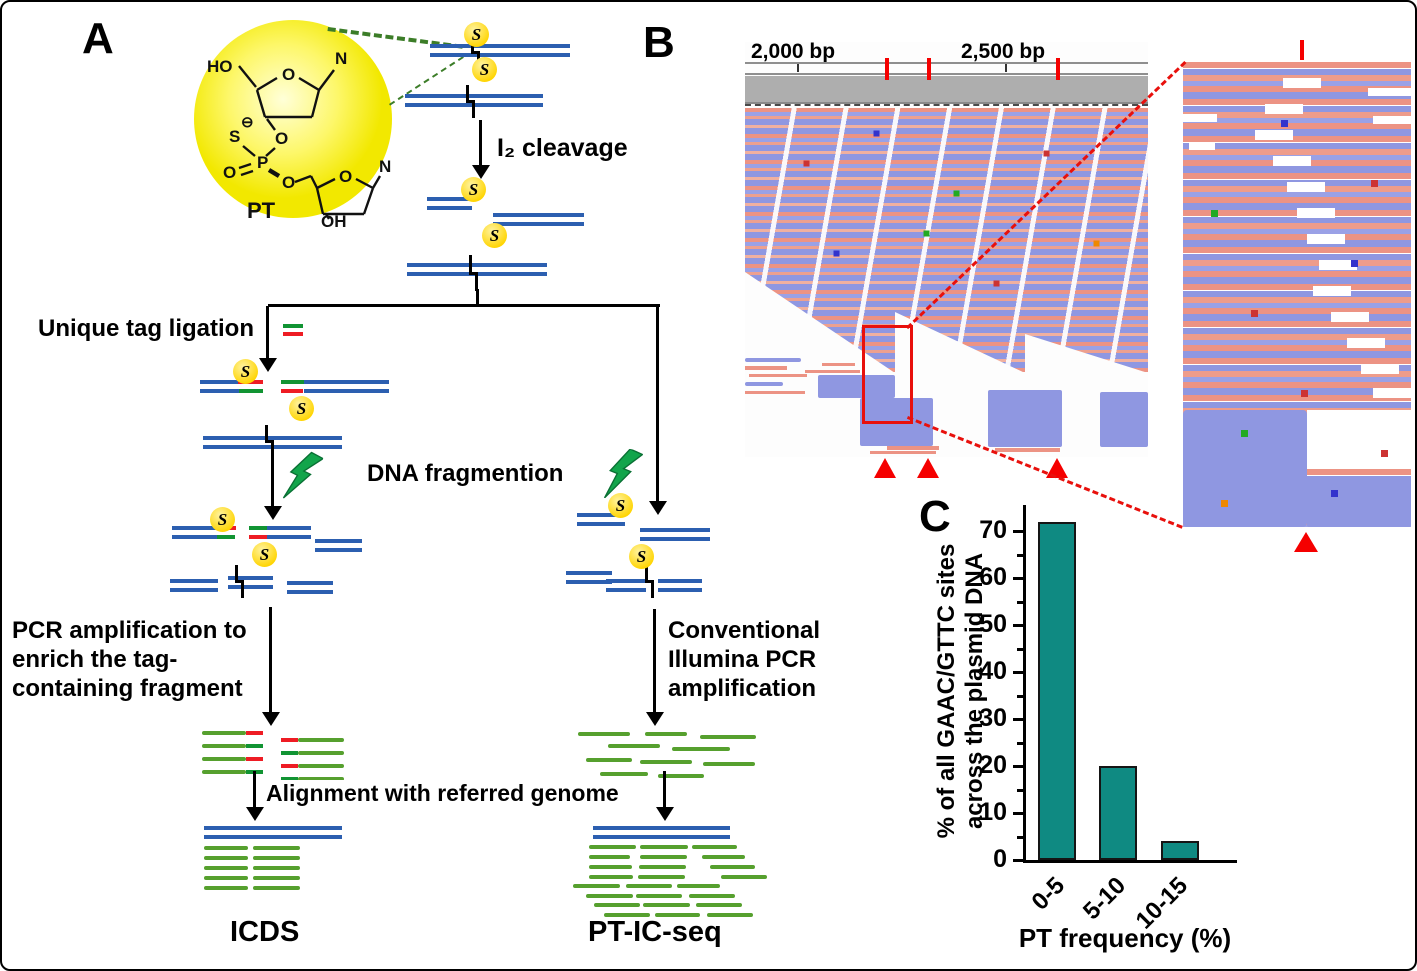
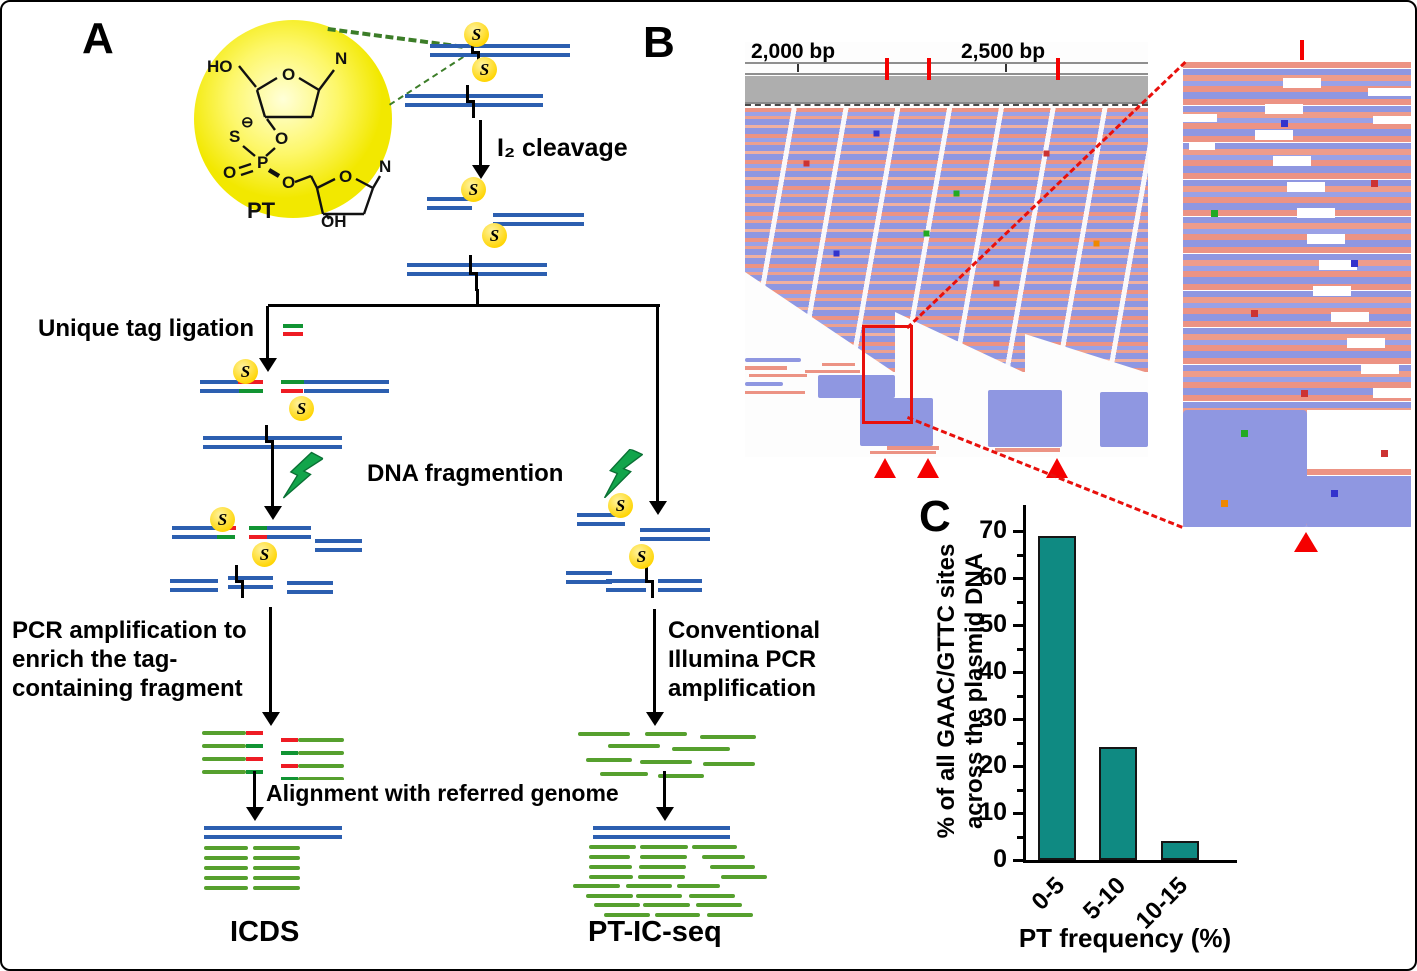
0-5: 72 -> 69
5-10: 20 -> 24
